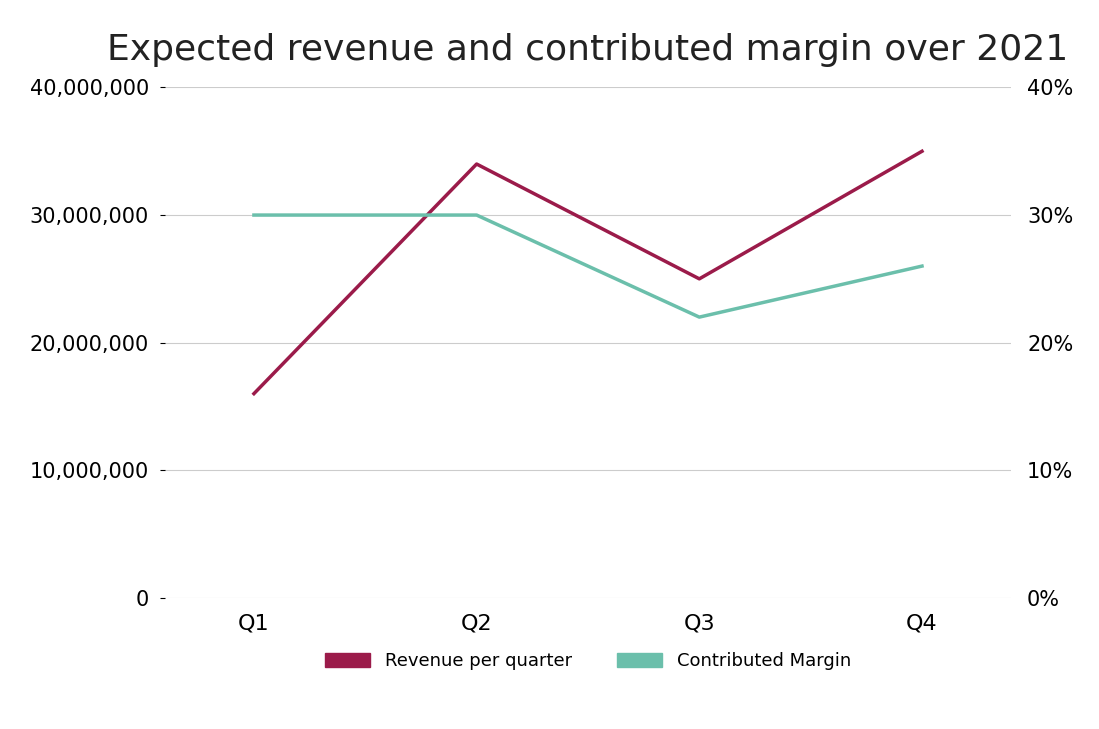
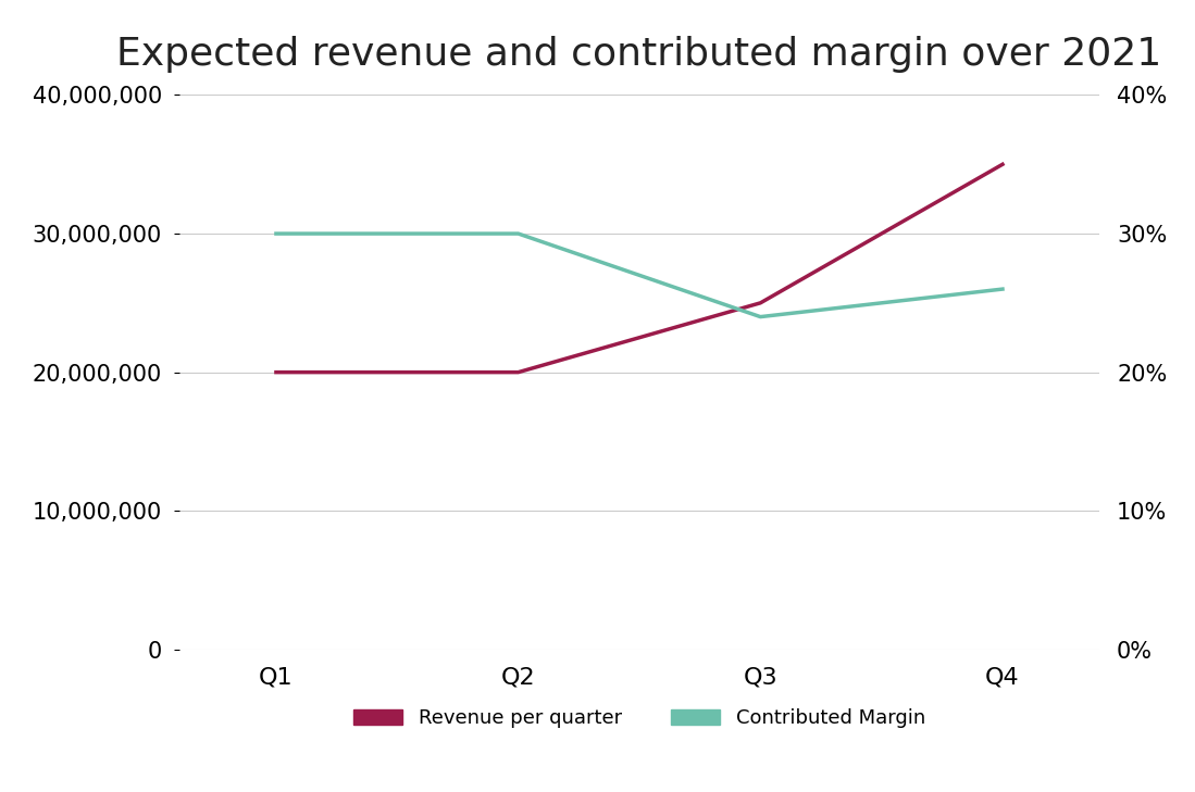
Revenue per quarter/Q1: 16,000,000 -> 20,000,000
Revenue per quarter/Q2: 34,000,000 -> 20,000,000
Contributed Margin/Q3: 22% -> 24%
